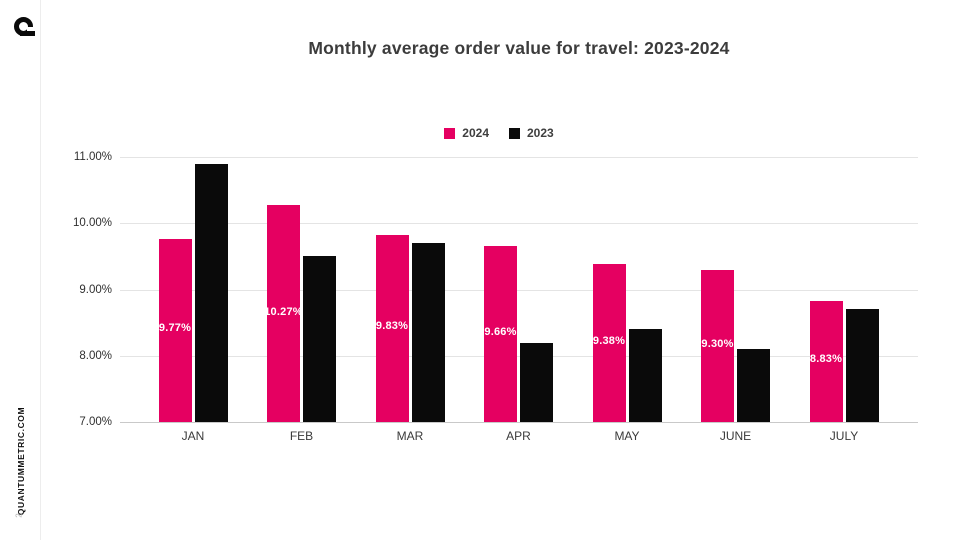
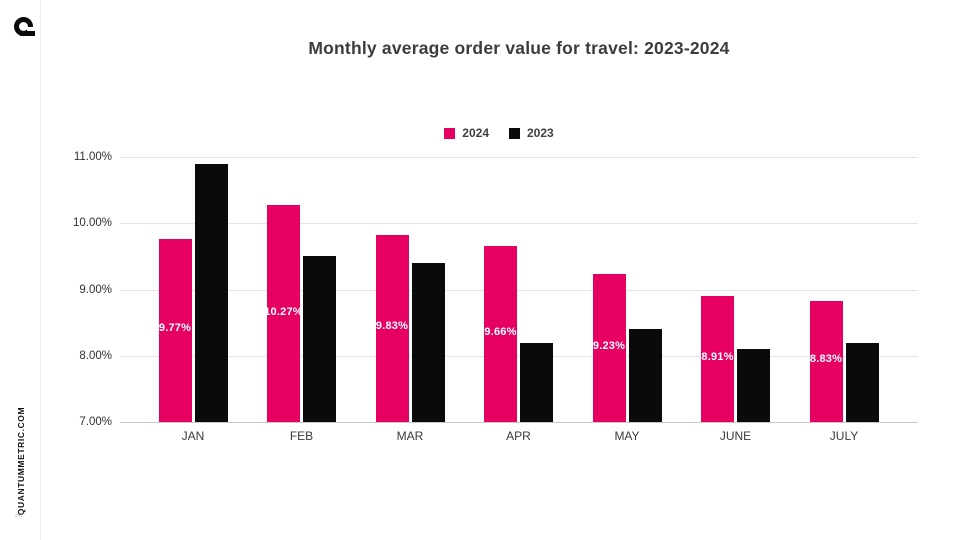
2023/MAR: 9.7% -> 9.4%
2024/MAY: 9.38% -> 9.23%
2024/JUNE: 9.30% -> 8.91%
2023/JULY: 8.7% -> 8.2%
